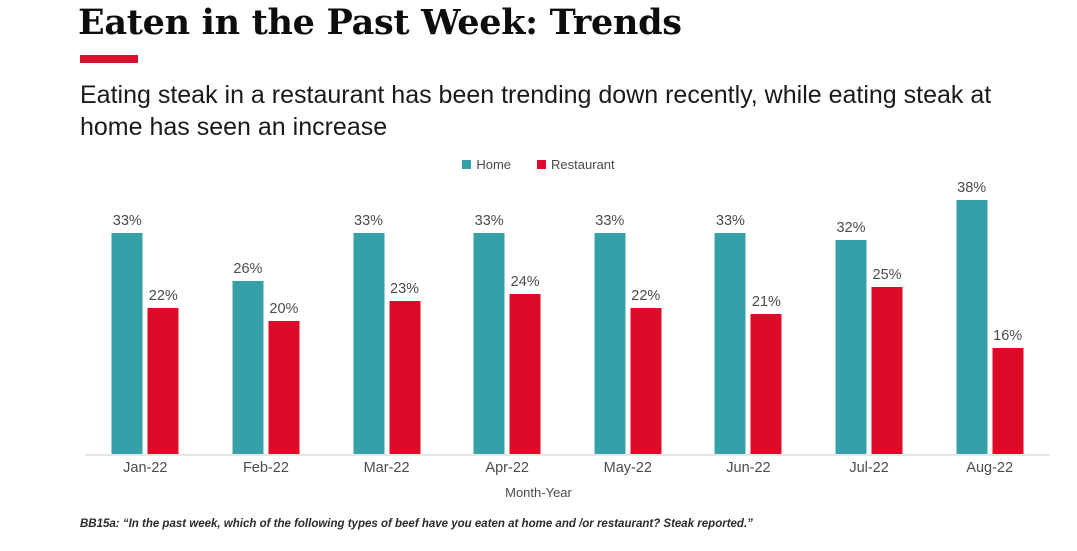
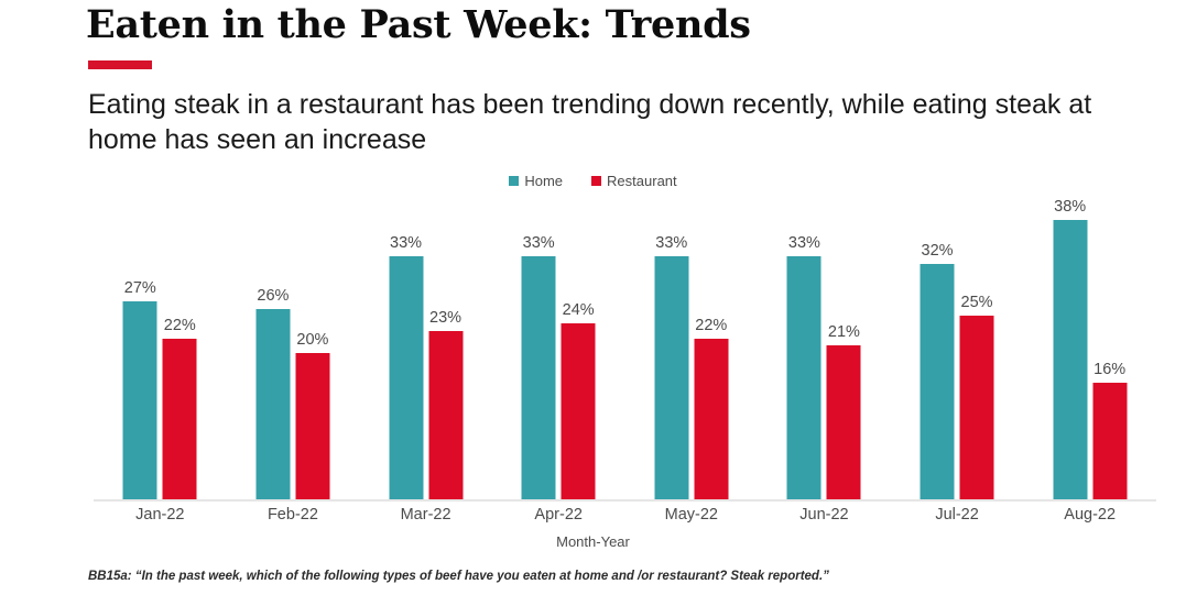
Home/Jan-22: 33% -> 27%
